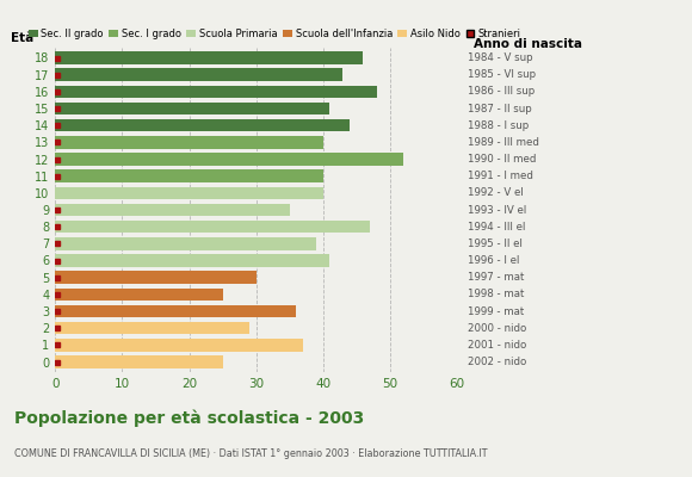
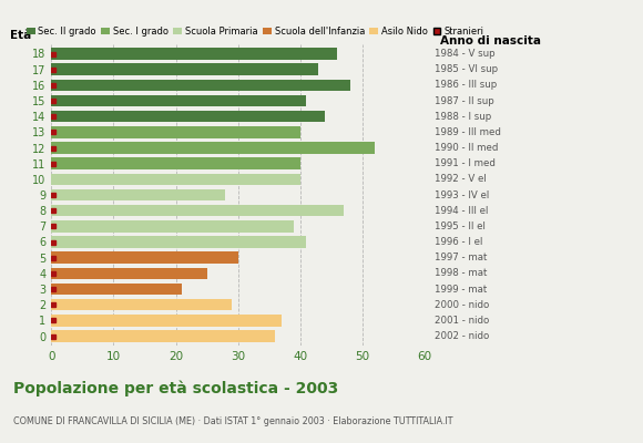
9: 35 -> 28
3: 36 -> 21
0: 25 -> 36
